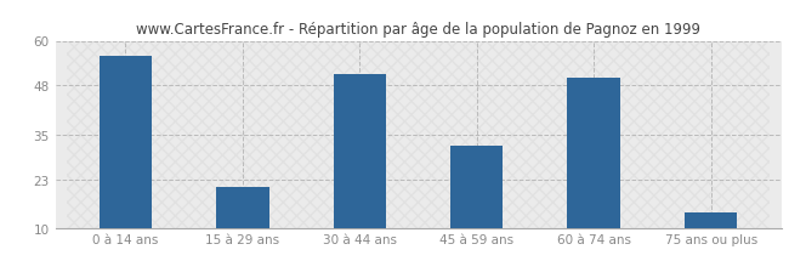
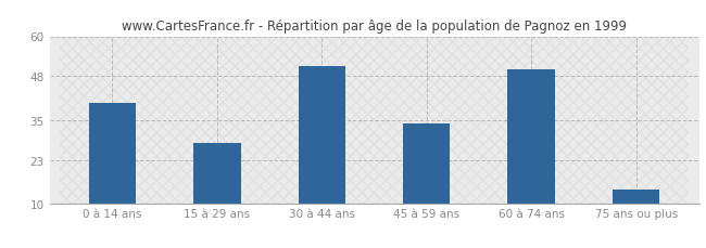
0 à 14 ans: 56 -> 40
15 à 29 ans: 21 -> 28
45 à 59 ans: 32 -> 34
